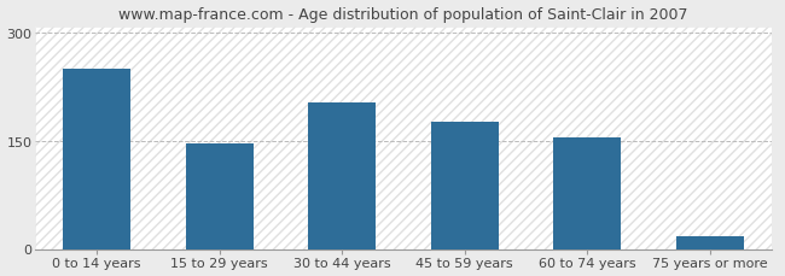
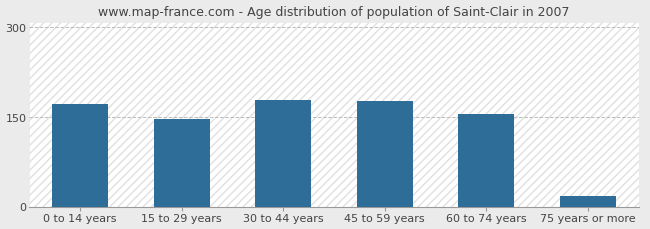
0 to 14 years: 250 -> 171
30 to 44 years: 204 -> 179
